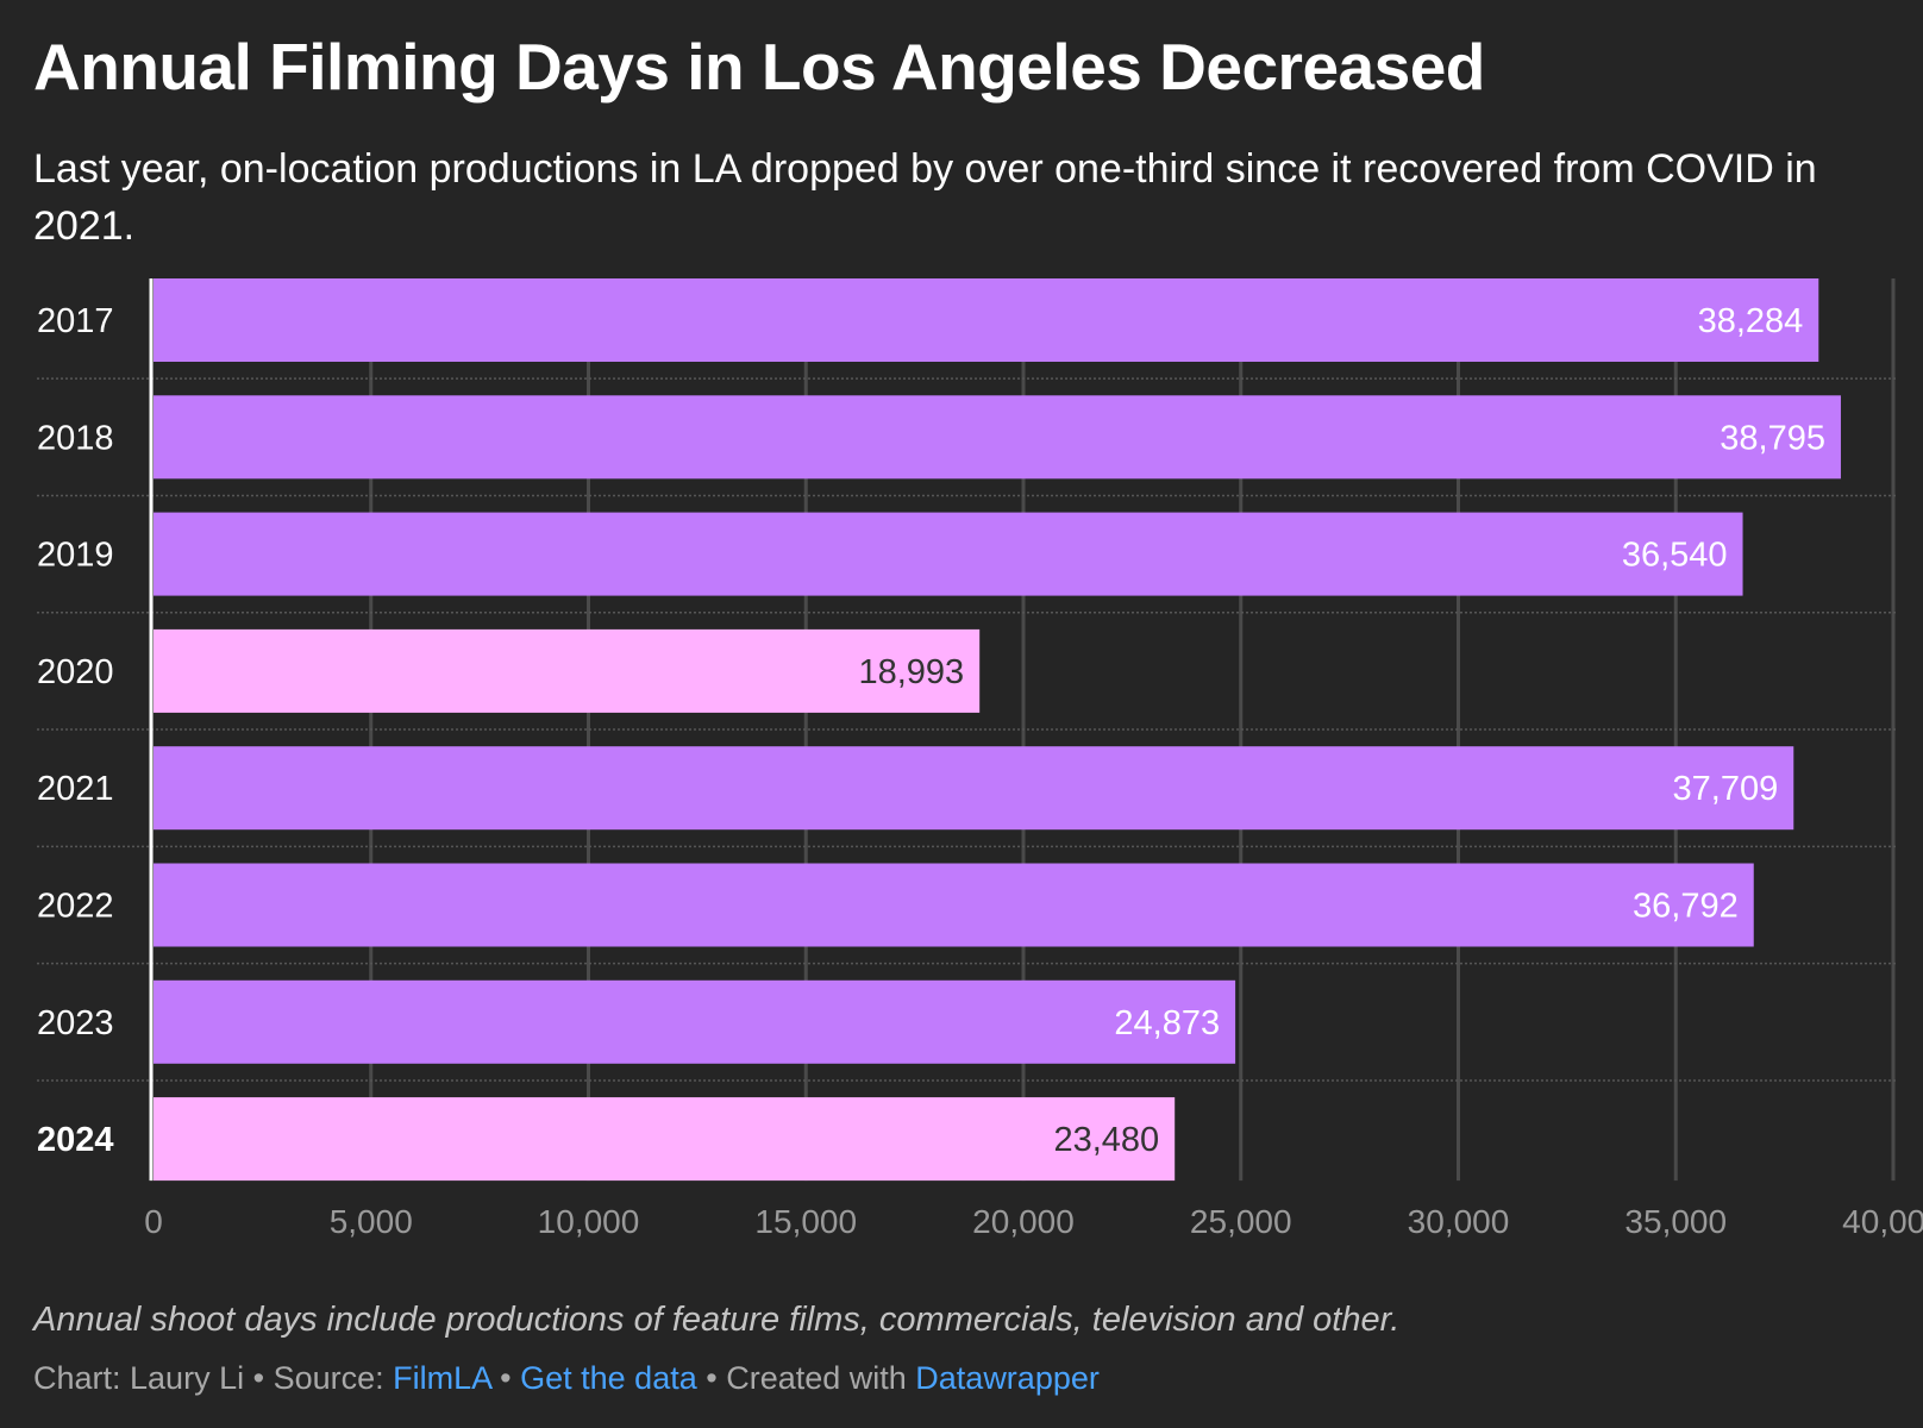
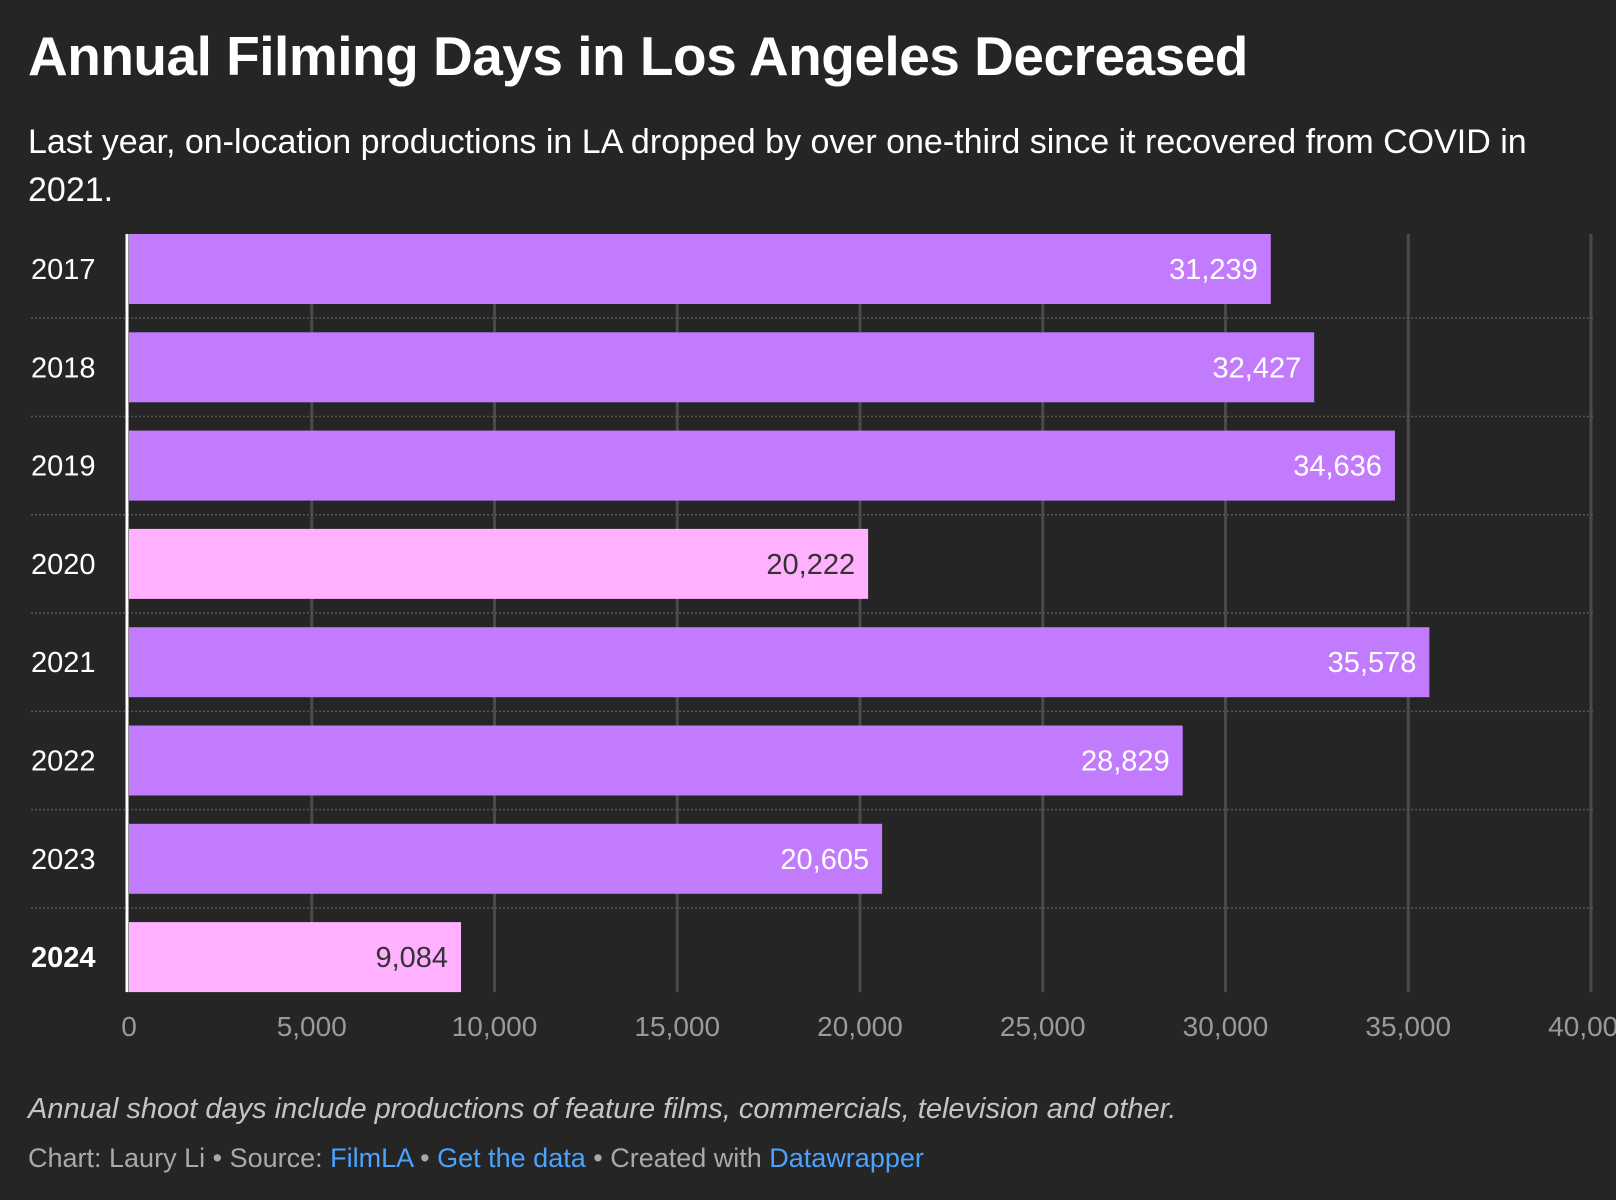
2017: 38,284 -> 31,239
2018: 38,795 -> 32,427
2019: 36,540 -> 34,636
2020: 18,993 -> 20,222
2021: 37,709 -> 35,578
2022: 36,792 -> 28,829
2023: 24,873 -> 20,605
2024: 23,480 -> 9,084
